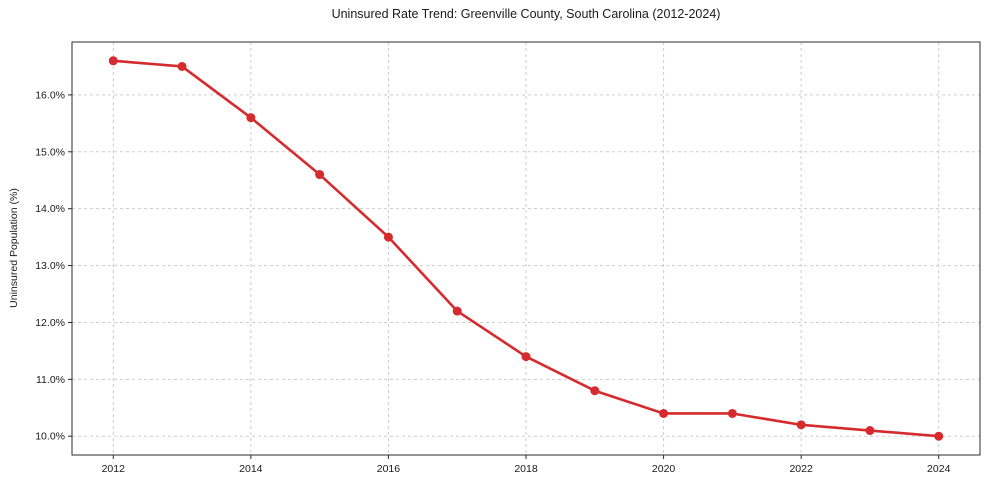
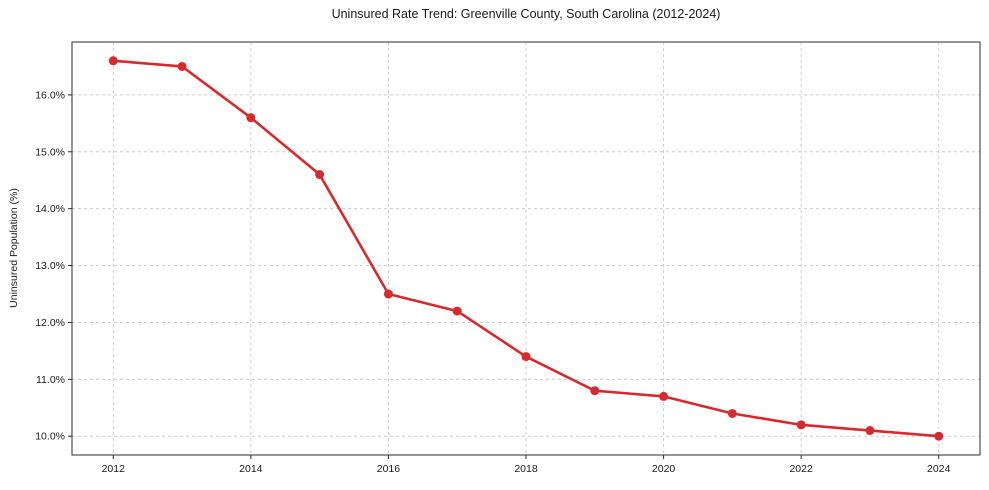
2016: 13.5% -> 12.5%
2020: 10.4% -> 10.7%
